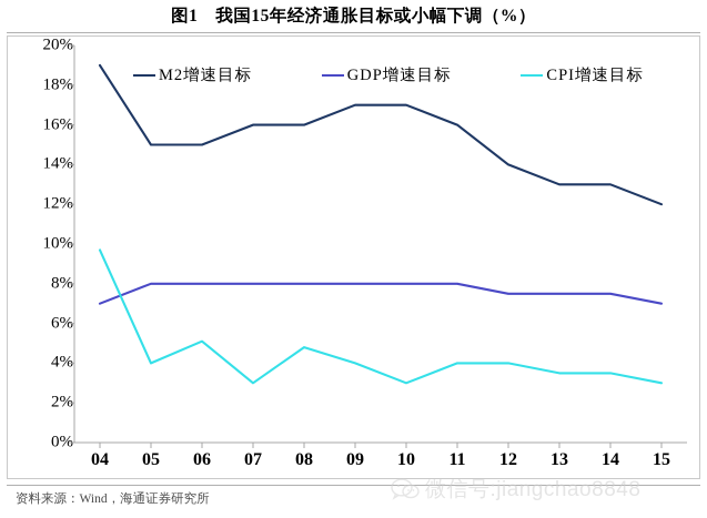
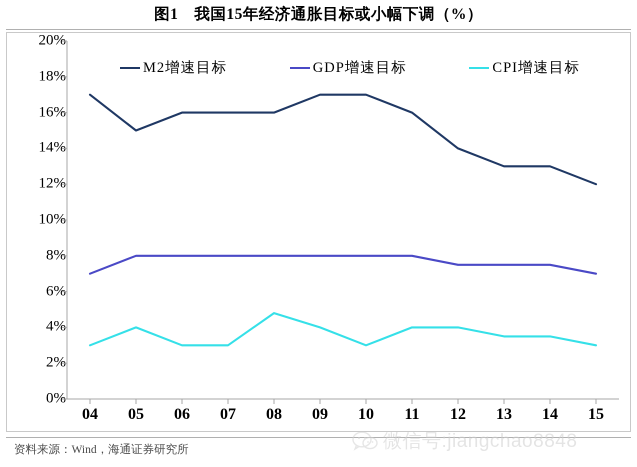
M2增速目标/04: 19% -> 17%
CPI增速目标/04: 9.7% -> 3.0%
M2增速目标/06: 15% -> 16%
CPI增速目标/06: 5.1% -> 3.0%
